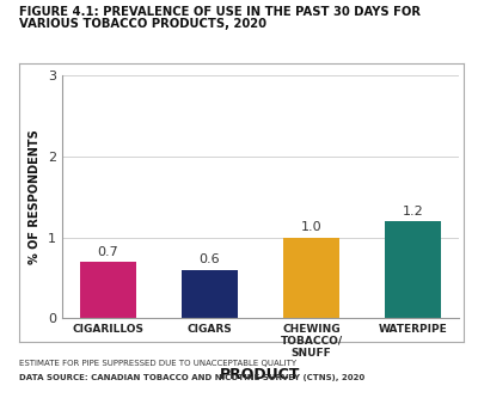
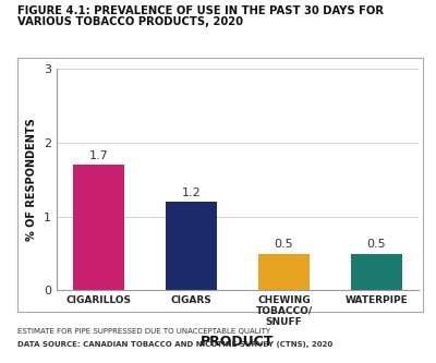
CIGARILLOS: 0.7 -> 1.7
CIGARS: 0.6 -> 1.2
CHEWING TOBACCO/ SNUFF: 1.0 -> 0.5
WATERPIPE: 1.2 -> 0.5
